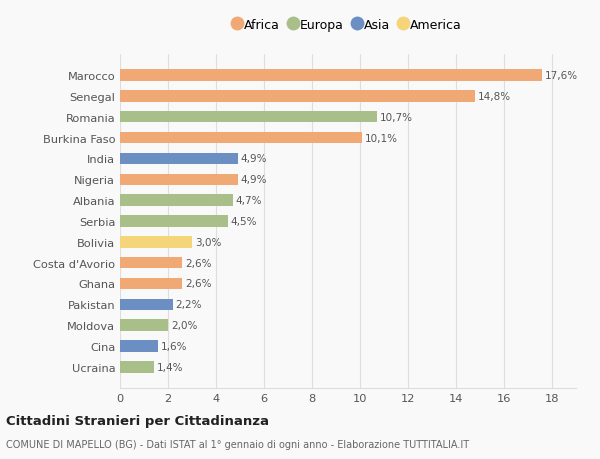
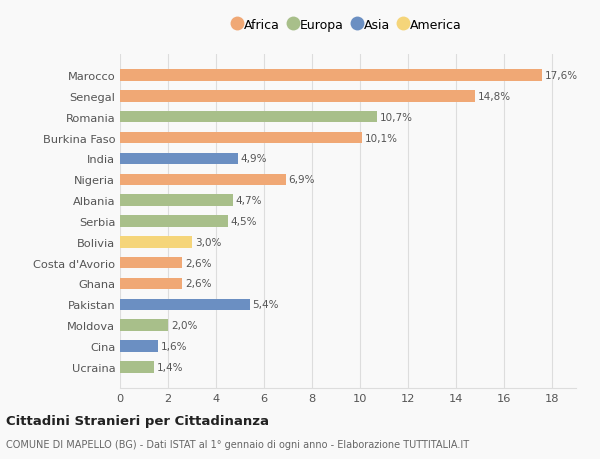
Nigeria: 4,9% -> 6,9%
Pakistan: 2,2% -> 5,4%
